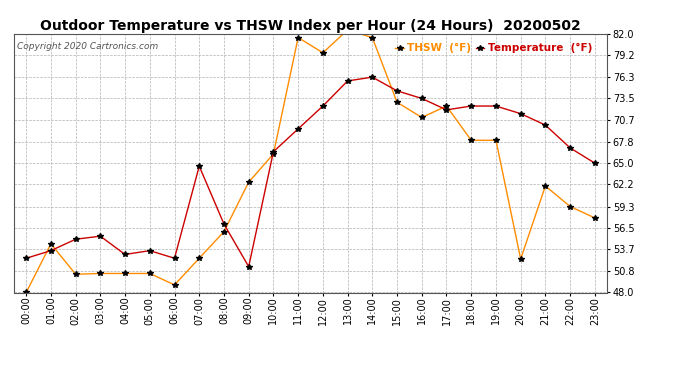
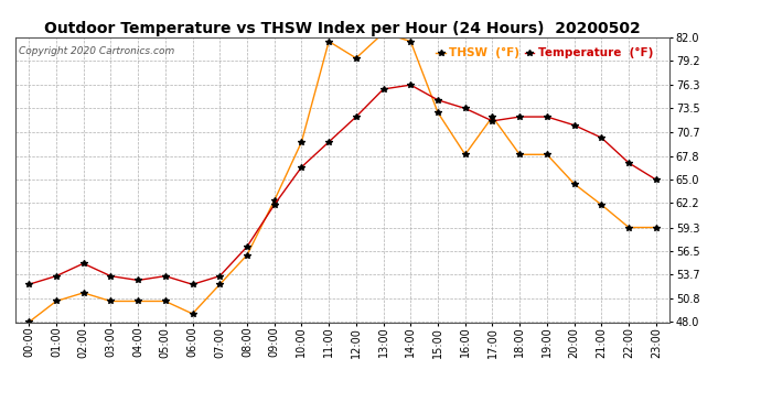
THSW (°F)/01:00: 54.4 -> 50.5
THSW (°F)/02:00: 50.4 -> 51.5
Temperature (°F)/03:00: 55.4 -> 53.5
Temperature (°F)/07:00: 64.6 -> 53.5
Temperature (°F)/09:00: 51.4 -> 62.0
THSW (°F)/10:00: 66.2 -> 69.5
THSW (°F)/16:00: 71.0 -> 68.0
THSW (°F)/20:00: 52.4 -> 64.5
THSW (°F)/23:00: 57.8 -> 59.3
